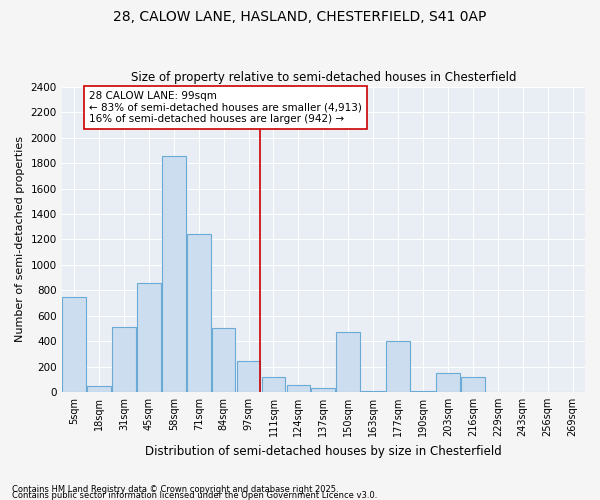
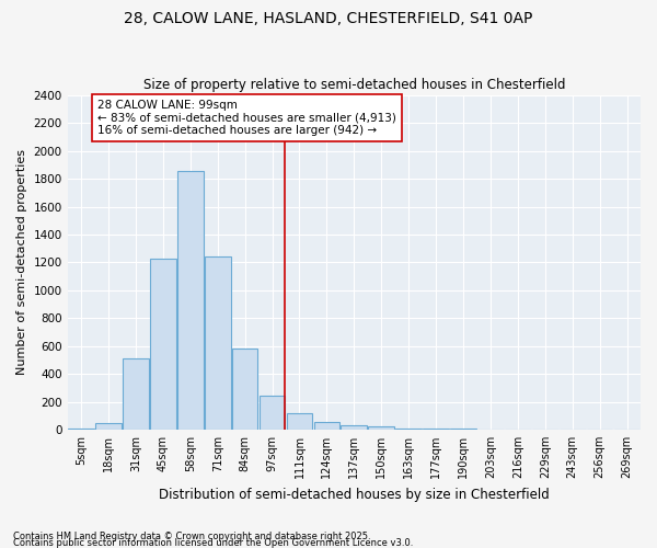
5sqm: 750 -> 0
45sqm: 860 -> 1230
84sqm: 500 -> 580
150sqm: 470 -> 20
177sqm: 400 -> 0
203sqm: 150 -> 0
216sqm: 120 -> 0
